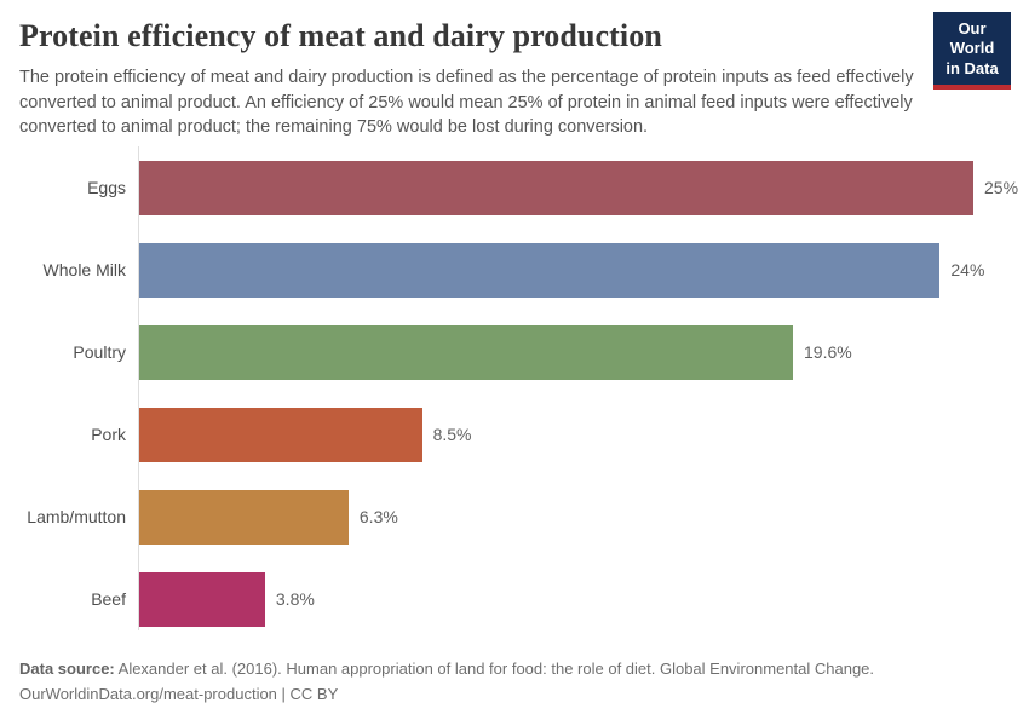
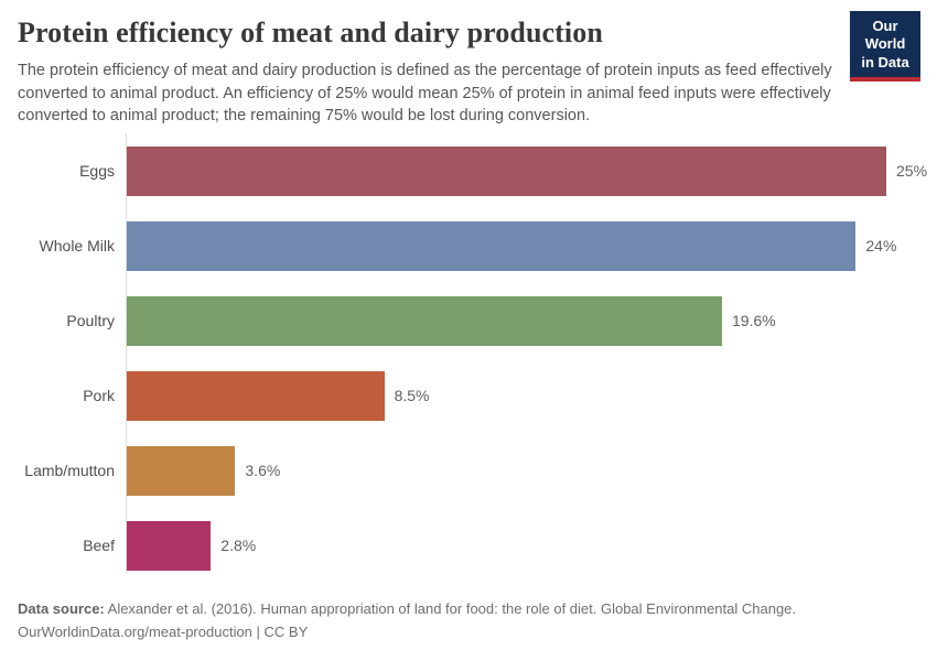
Lamb/mutton: 6.3% -> 3.6%
Beef: 3.8% -> 2.8%
